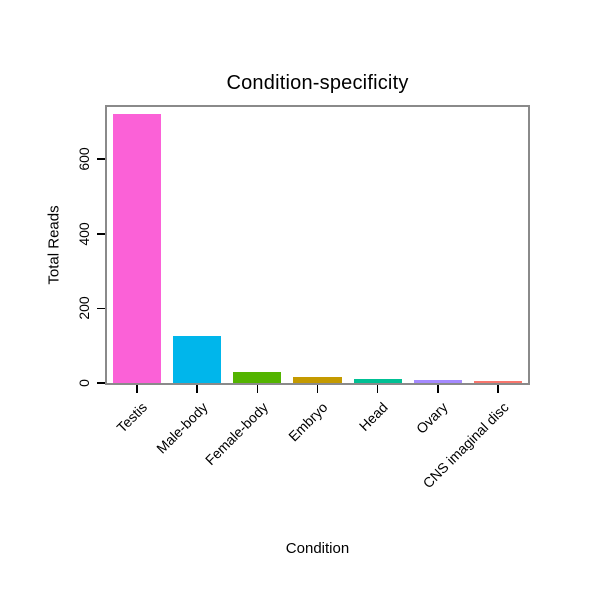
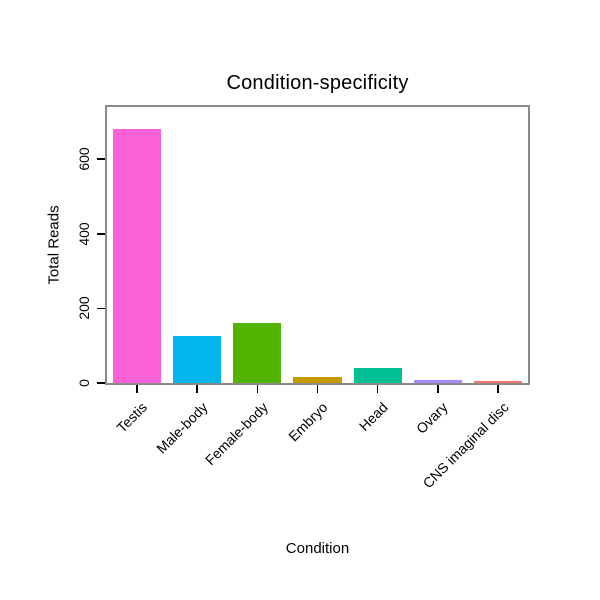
Testis: 720 -> 680
Female-body: 30 -> 160
Head: 10 -> 40
